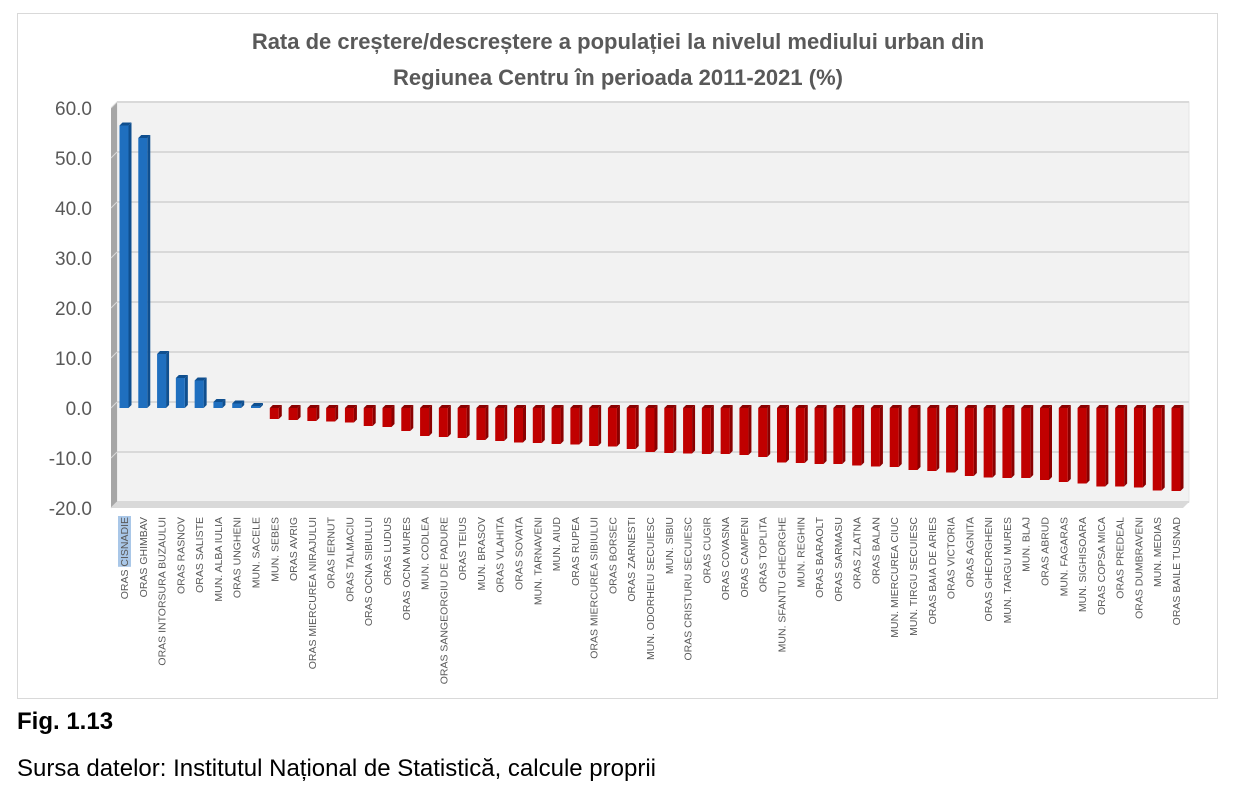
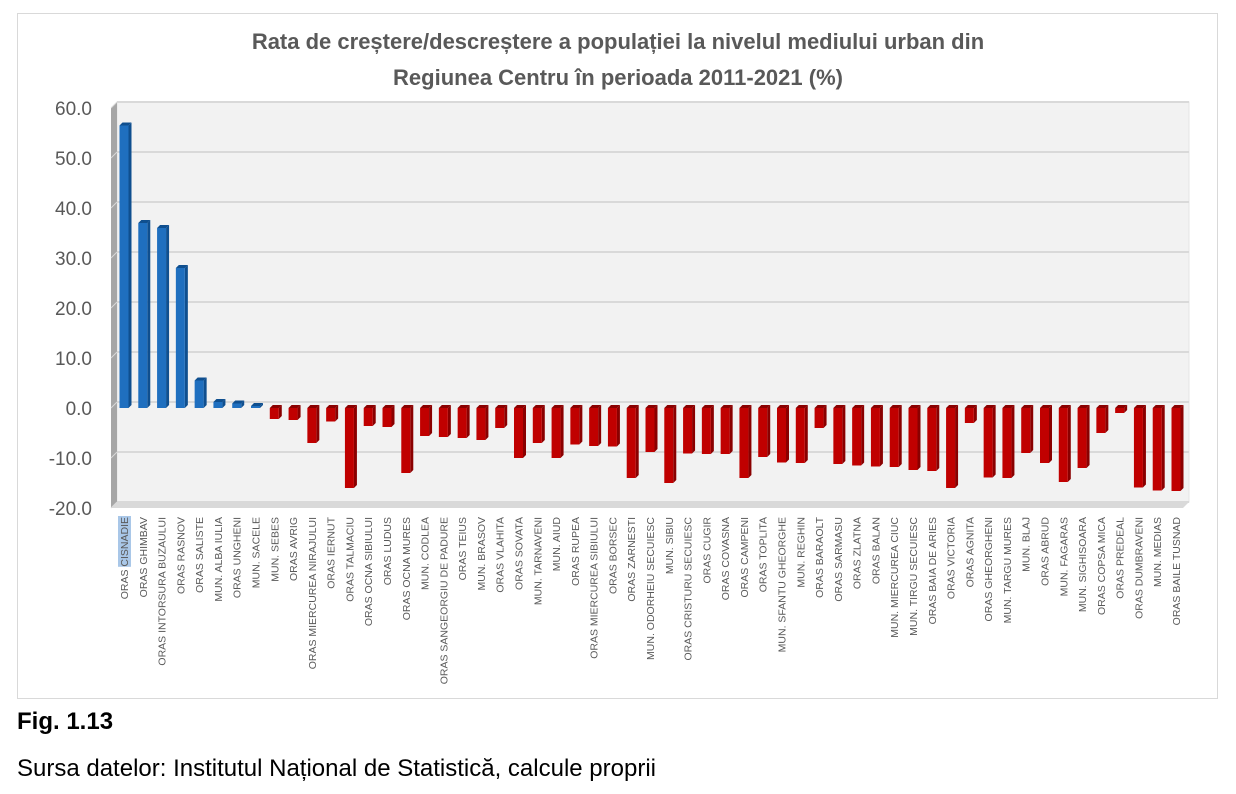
ORAS GHIMBAV: 54 -> 37
ORAS INTORSURA BUZAULUI: 11 -> 36
ORAS RASNOV: 6 -> 28
ORAS MIERCUREA NIRAJULUI: -3 -> -7
ORAS TALMACIU: -3 -> -16
ORAS OCNA MURES: -5 -> -13
ORAS VLAHITA: -7 -> -4
ORAS SOVATA: -7 -> -10
MUN. AIUD: -7 -> -10
ORAS ZARNESTI: -8 -> -14
MUN. SIBIU: -9 -> -15
ORAS CAMPENI: -9 -> -14
ORAS BARAOLT: -11 -> -4
ORAS VICTORIA: -13 -> -16
ORAS AGNITA: -14 -> -3
MUN. BLAJ: -14 -> -9
ORAS ABRUD: -14 -> -11
MUN. SIGHISOARA: -15 -> -12
ORAS COPSA MICA: -16 -> -5
ORAS PREDEAL: -16 -> -1
